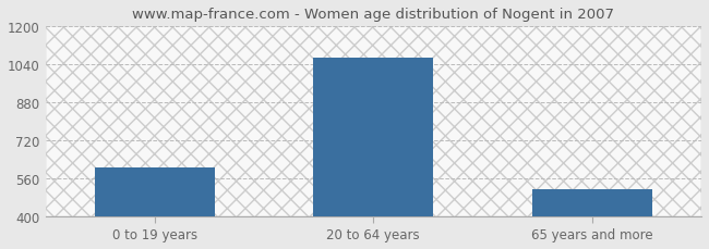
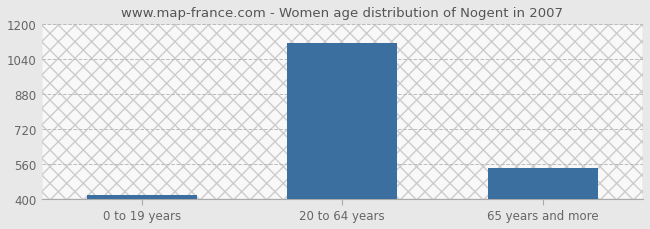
0 to 19 years: 605 -> 415
20 to 64 years: 1070 -> 1115
65 years and more: 515 -> 540
